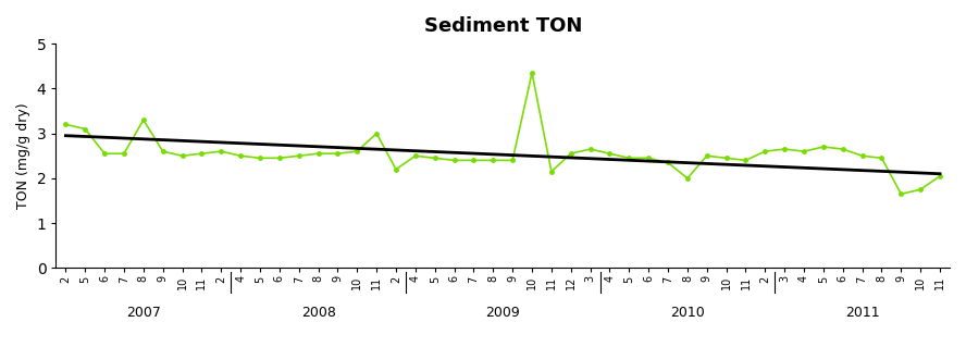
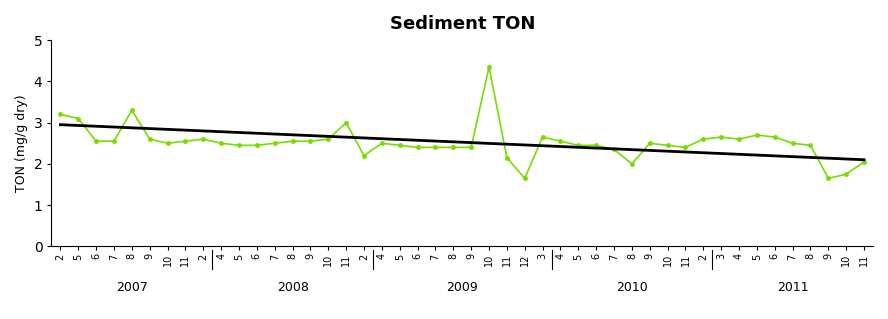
12: 2.55 -> 1.65
